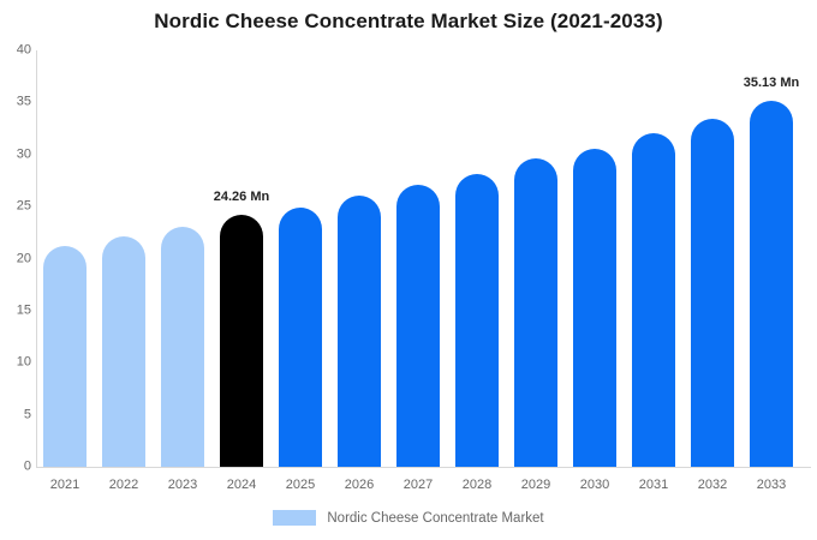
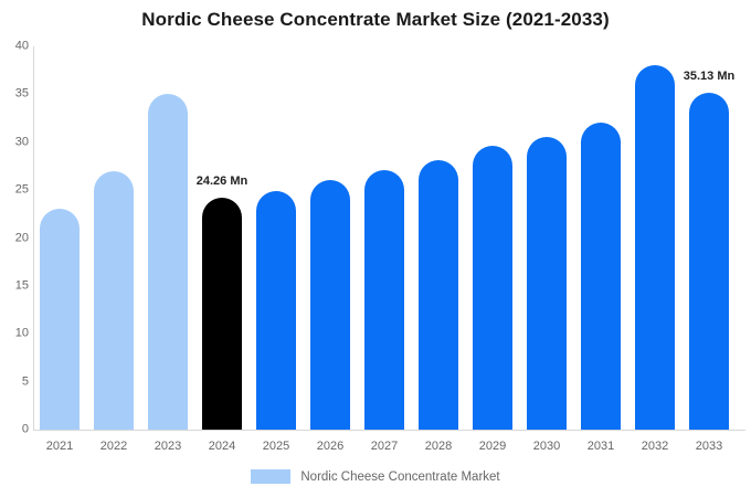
2021: 21 -> 23
2022: 22 -> 27
2023: 23 -> 35
2032: 33 -> 38
